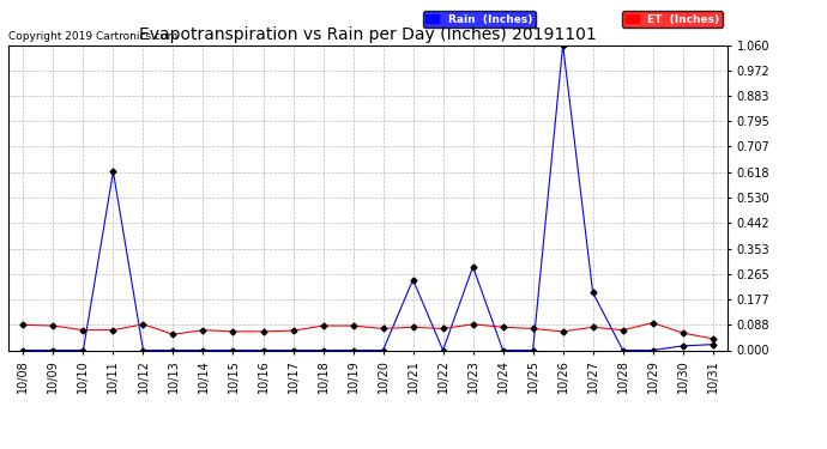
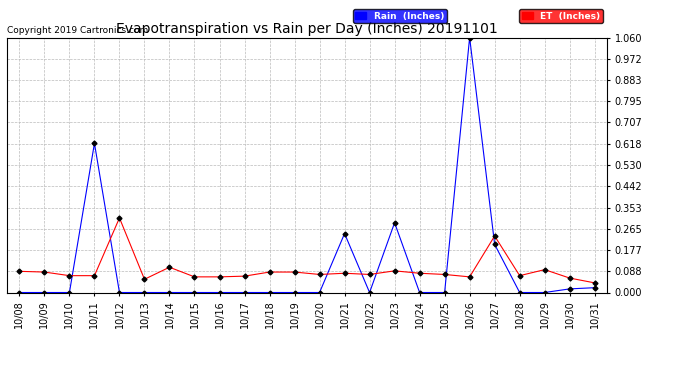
ET (Inches)/10/12: 0.090 -> 0.310
ET (Inches)/10/14: 0.070 -> 0.105
ET (Inches)/10/27: 0.080 -> 0.235
